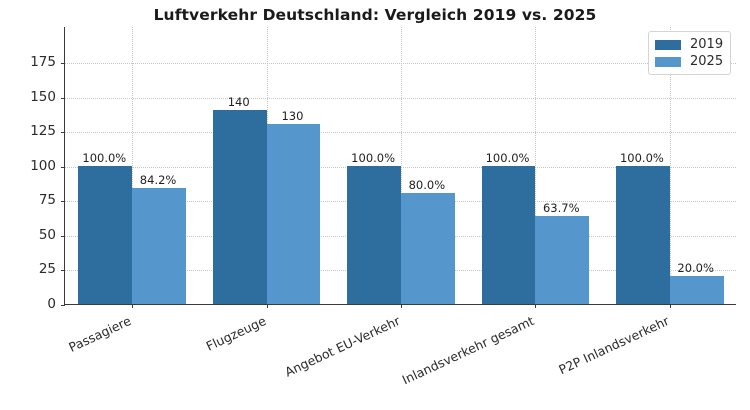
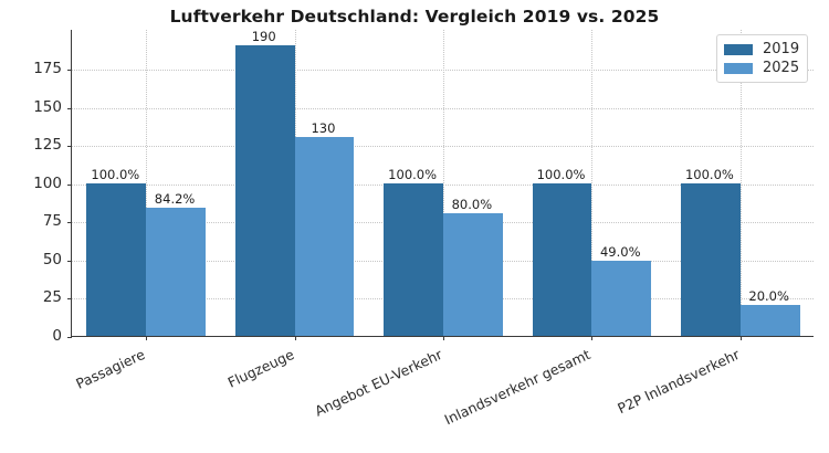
2019/Flugzeuge: 140 -> 190
2025/Inlandsverkehr gesamt: 63.7% -> 49.0%
